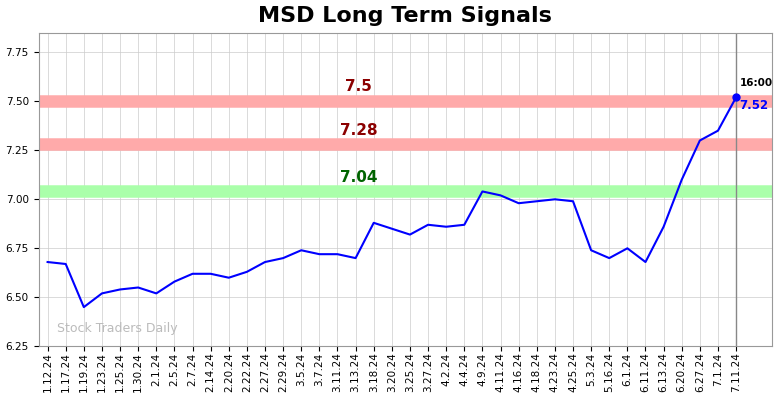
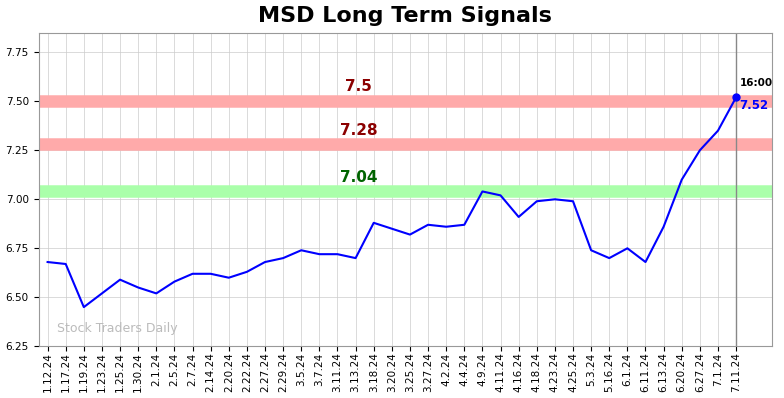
1.25.24: 6.54 -> 6.59
4.16.24: 6.98 -> 6.91
6.27.24: 7.30 -> 7.25
